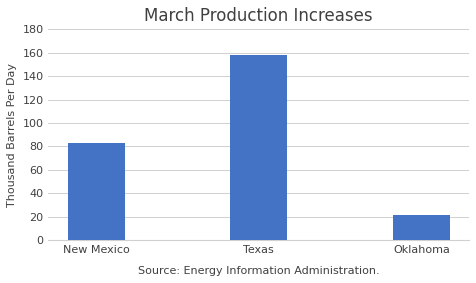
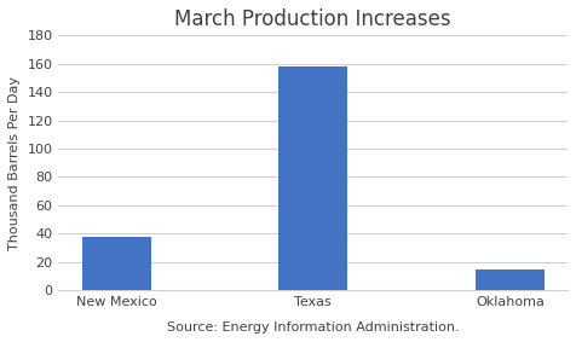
New Mexico: 83 -> 38
Oklahoma: 21 -> 15
